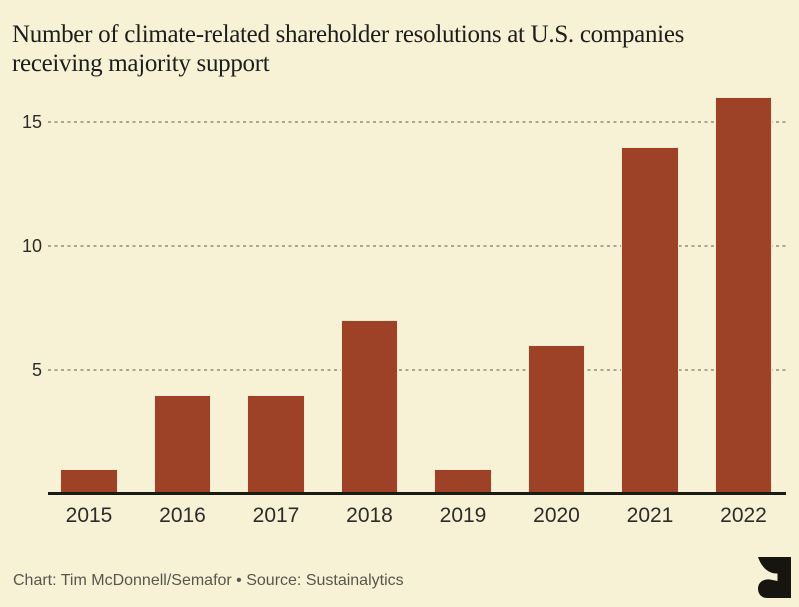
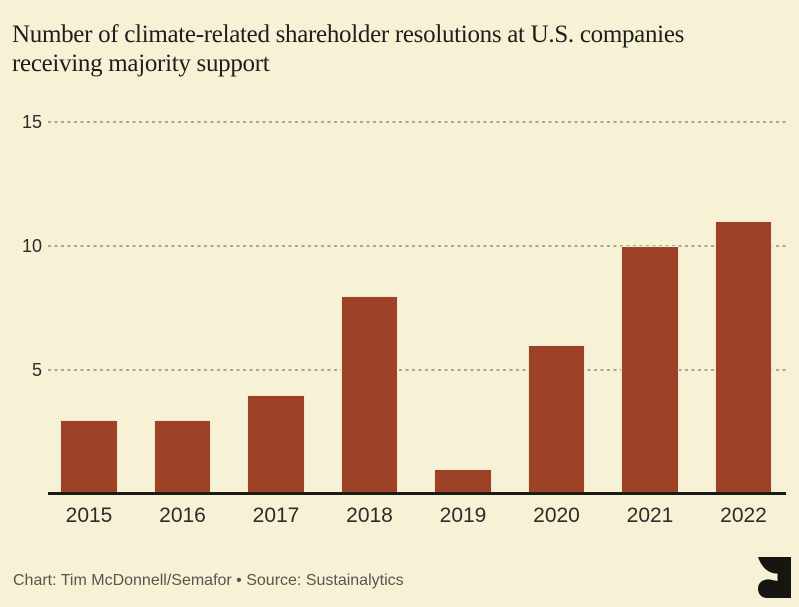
2015: 1 -> 3
2016: 4 -> 3
2018: 7 -> 8
2021: 14 -> 10
2022: 16 -> 11
